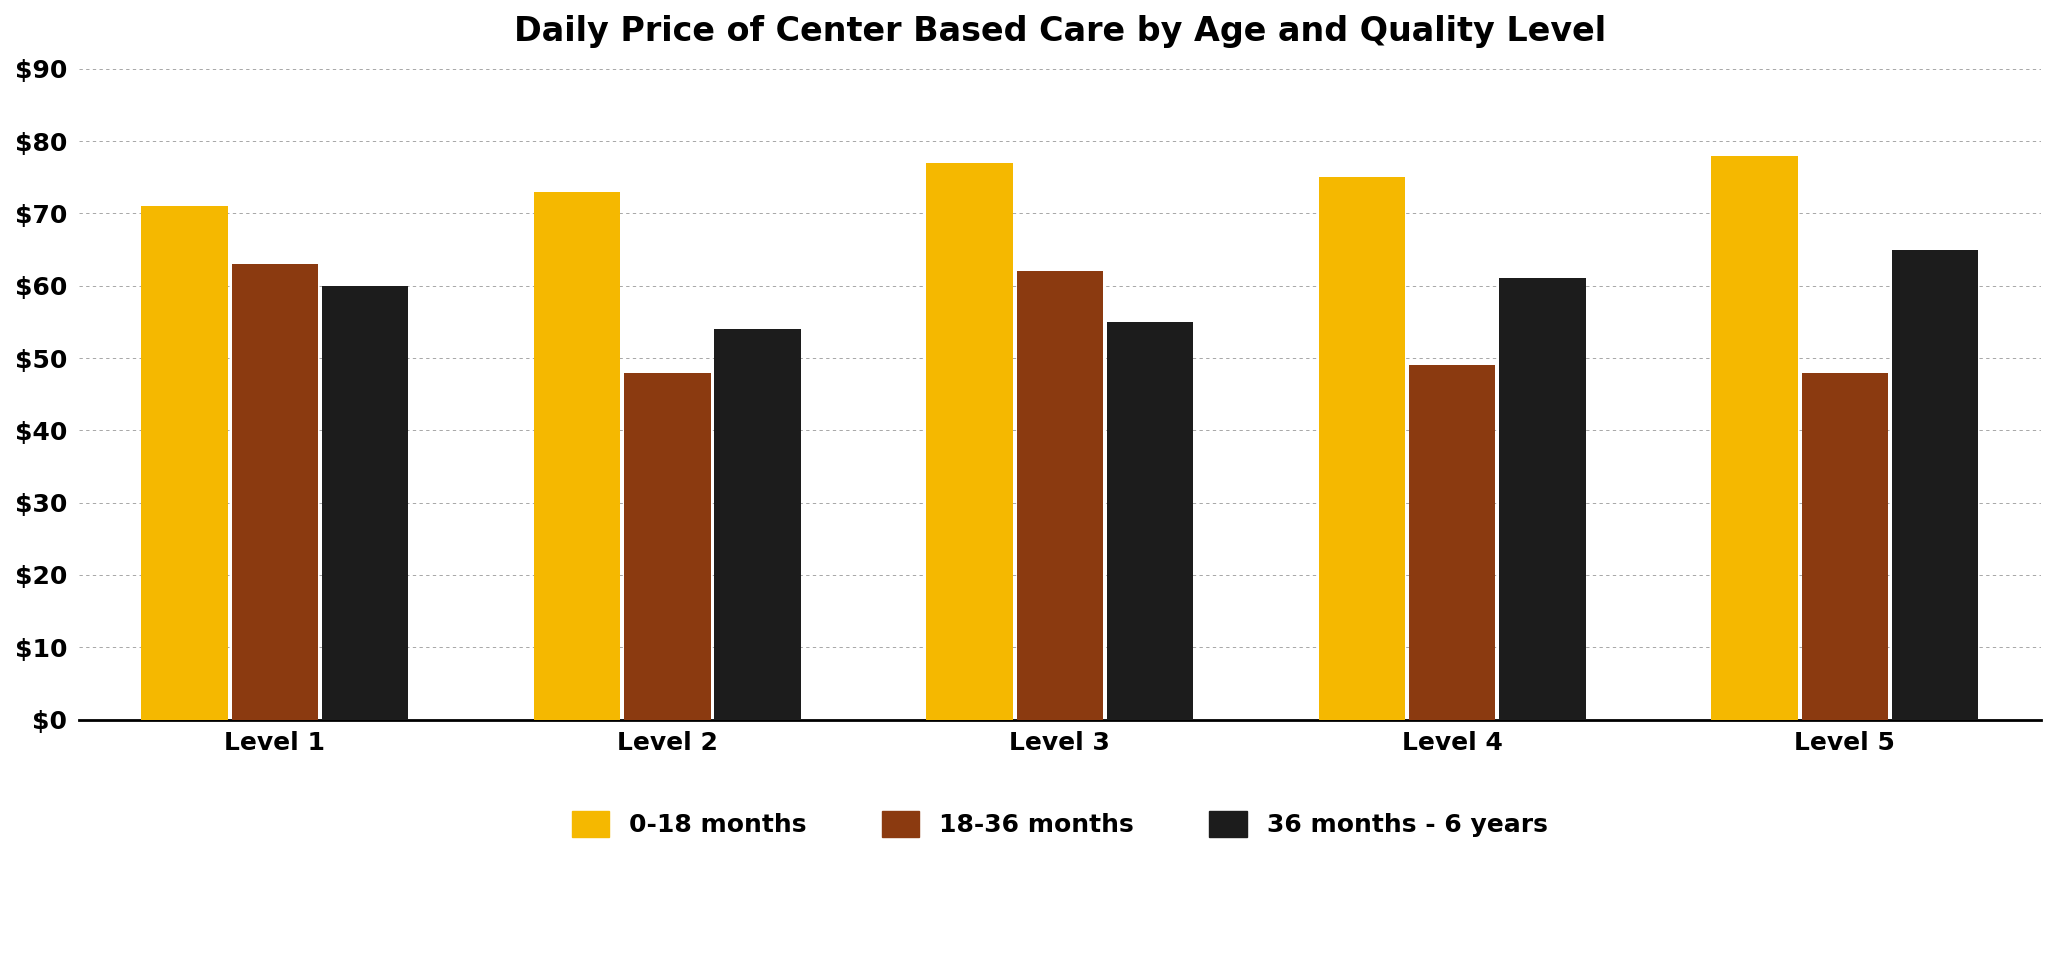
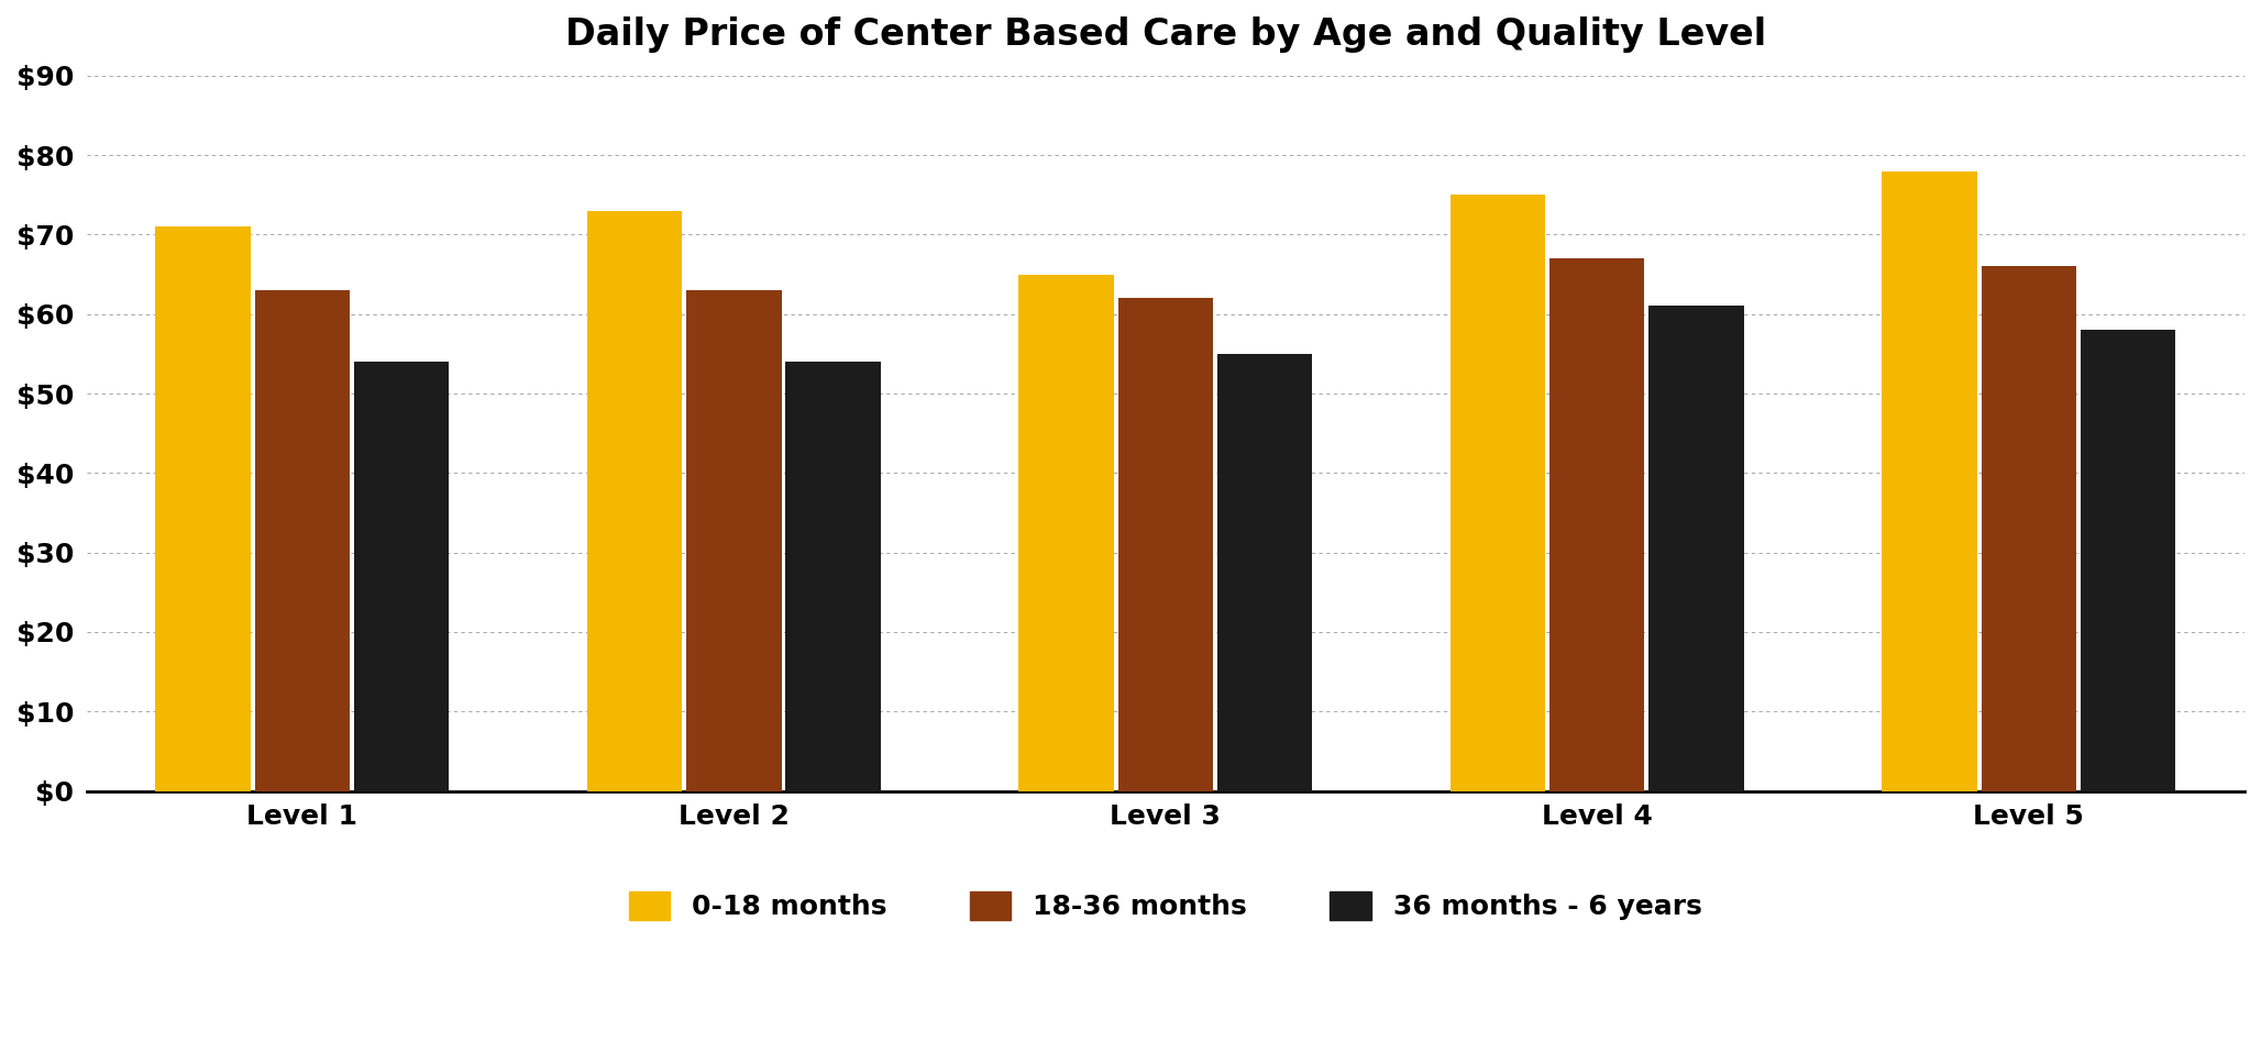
36 months - 6 years/Level 1: $60 -> $54
18-36 months/Level 2: $48 -> $63
0-18 months/Level 3: $77 -> $65
18-36 months/Level 4: $49 -> $67
18-36 months/Level 5: $48 -> $66
36 months - 6 years/Level 5: $65 -> $58
